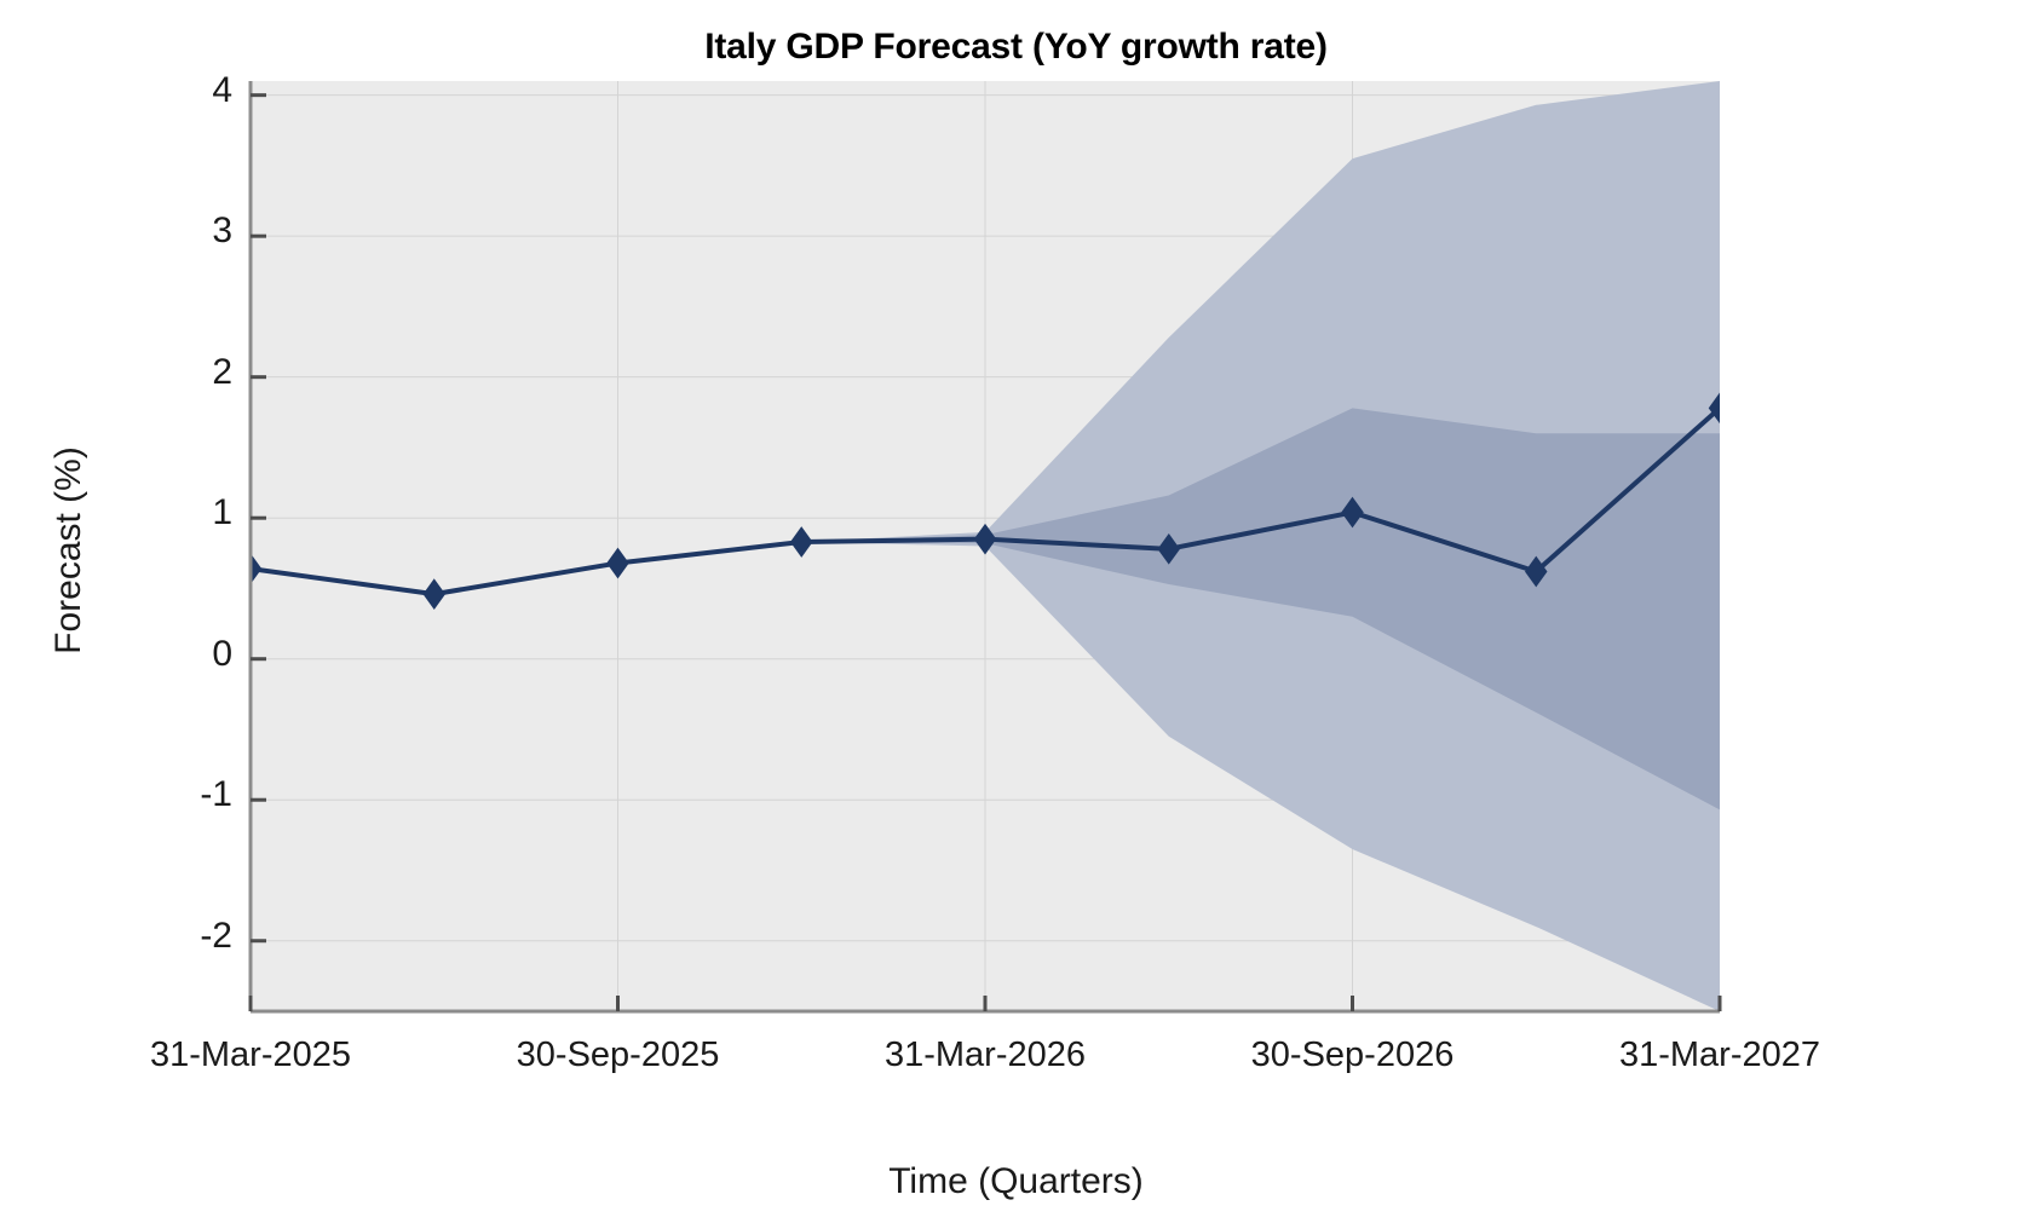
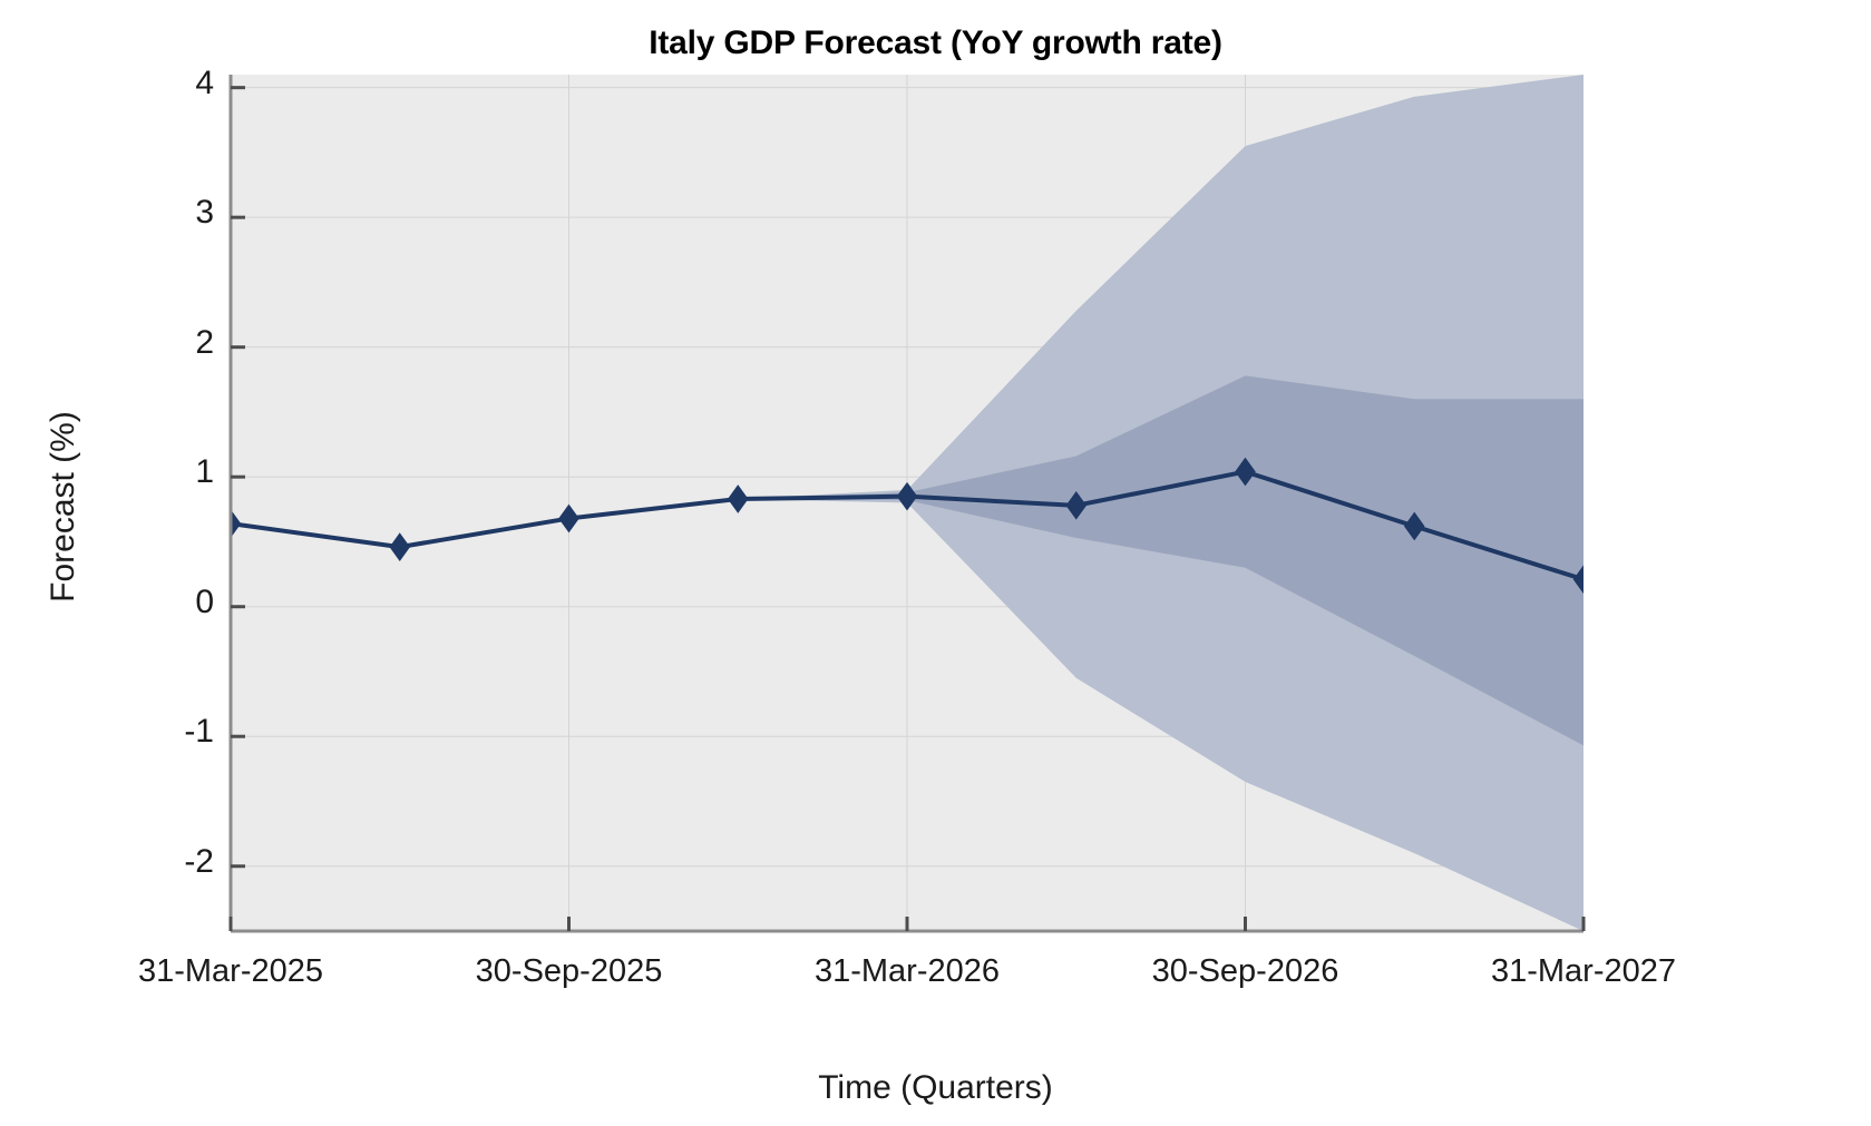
31-Mar-2027: 1.78 -> 0.21
